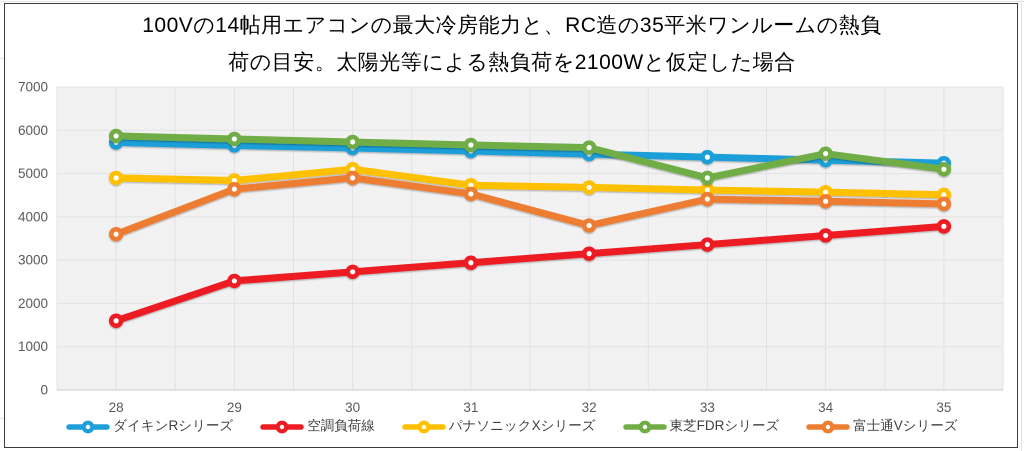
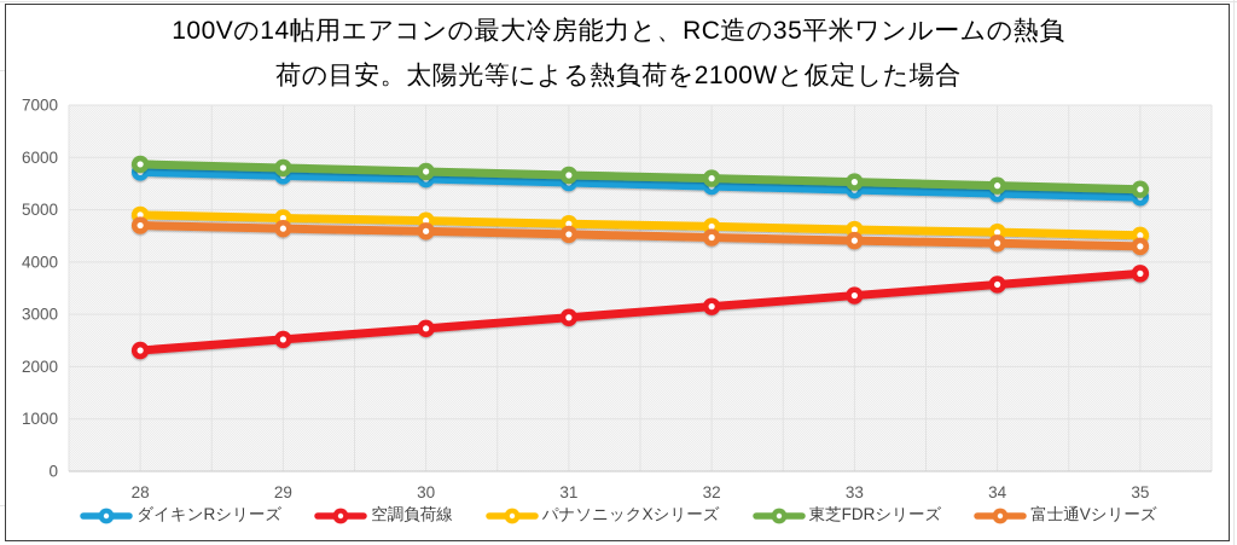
空調負荷線/28: 1600 -> 2300
富士通Vシリーズ/28: 3600 -> 4700
パナソニックXシリーズ/30: 5100 -> 4800
富士通Vシリーズ/30: 4900 -> 4600
富士通Vシリーズ/32: 3800 -> 4500
東芝FDRシリーズ/33: 4900 -> 5500
東芝FDRシリーズ/35: 5100 -> 5400
